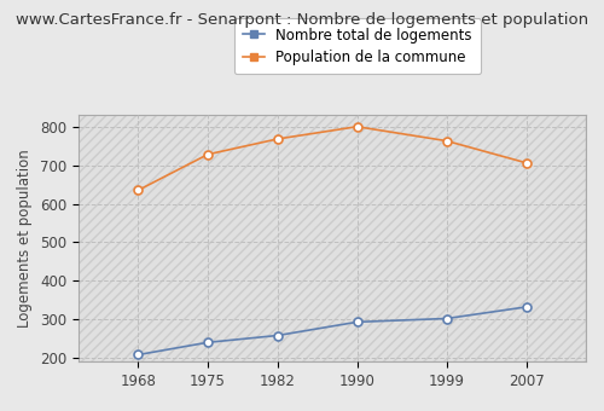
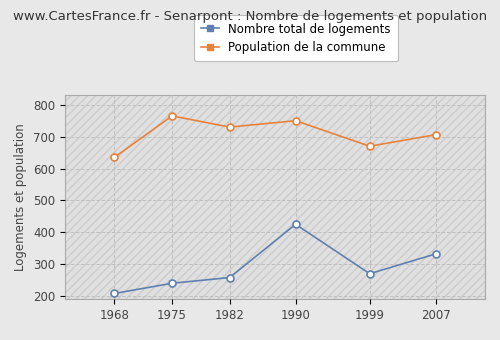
Population de la commune/1975: 728 -> 765
Population de la commune/1982: 768 -> 730
Nombre total de logements/1990: 293 -> 425
Population de la commune/1990: 800 -> 750
Nombre total de logements/1999: 302 -> 270
Population de la commune/1999: 763 -> 670
